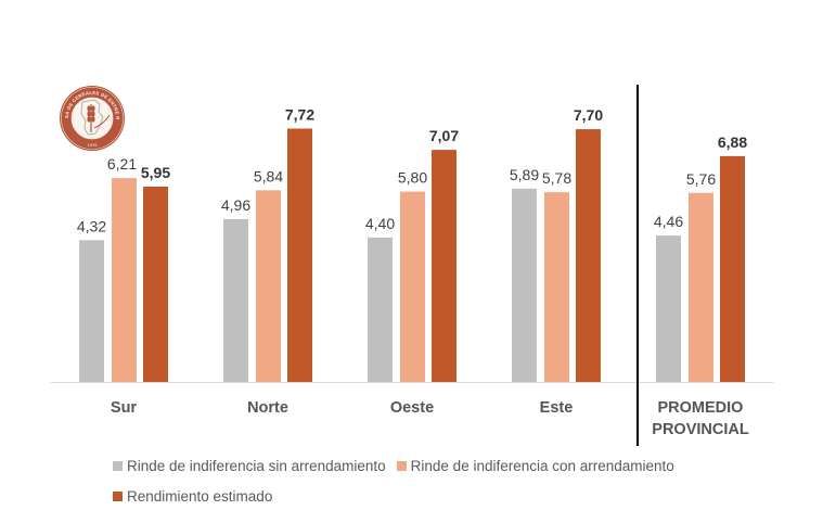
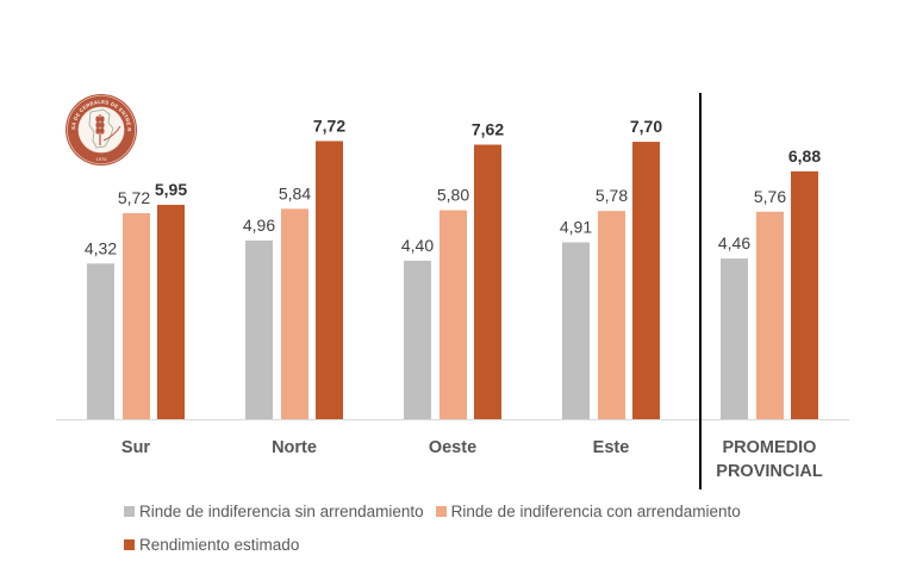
Rinde de indiferencia con arrendamiento/Sur: 6,21 -> 5,72
Rendimiento estimado/Oeste: 7,07 -> 7,62
Rinde de indiferencia sin arrendamiento/Este: 5,89 -> 4,91
